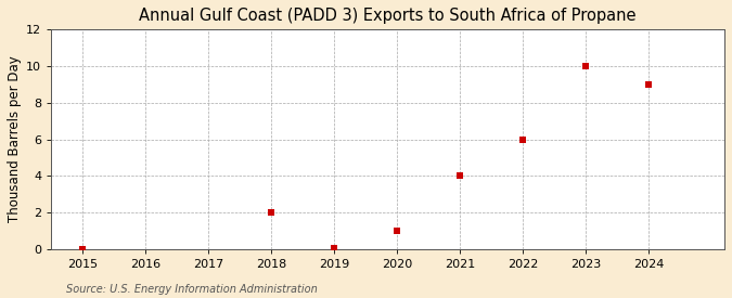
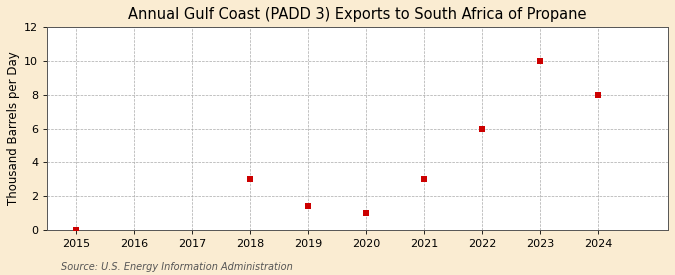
2018: 2.0 -> 3.0
2019: 0.1 -> 1.4
2021: 4.0 -> 3.0
2024: 9.0 -> 8.0
